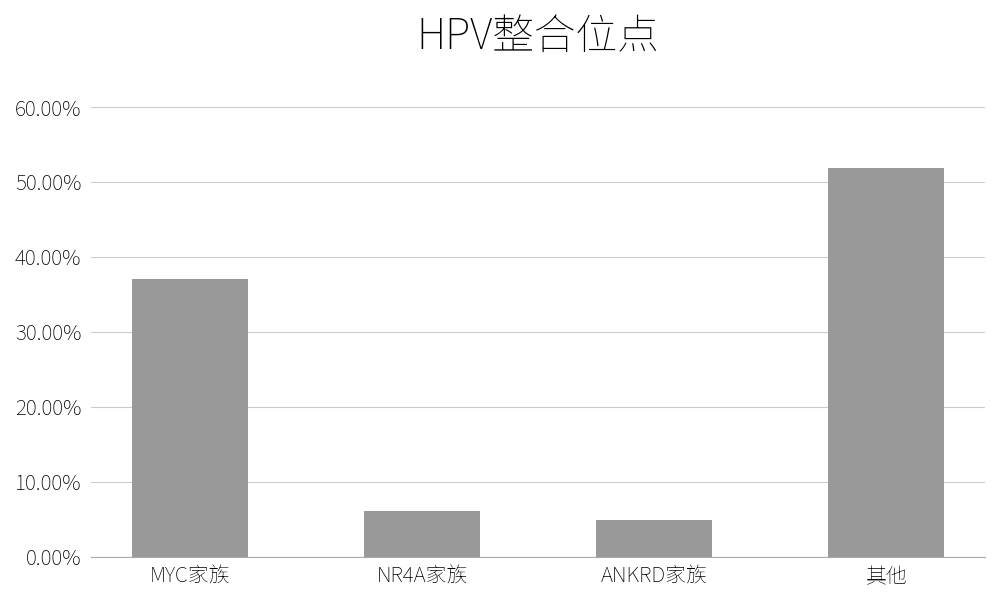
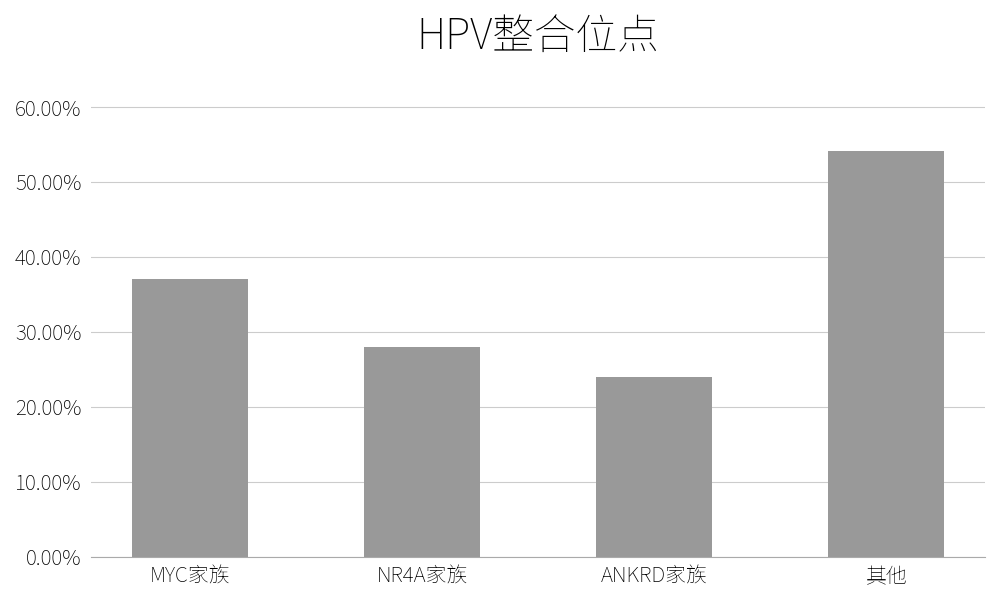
NR4A家族: 6.2% -> 28.0%
ANKRD家族: 4.9% -> 24.0%
其他: 51.8% -> 54.2%
